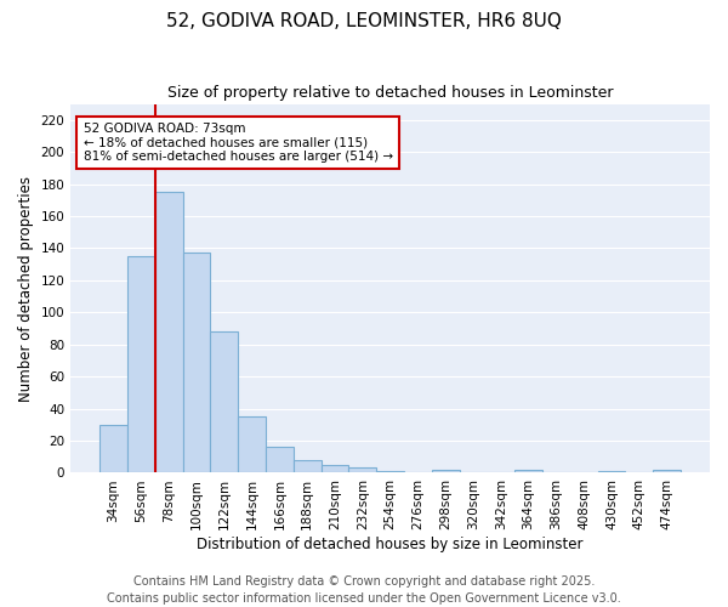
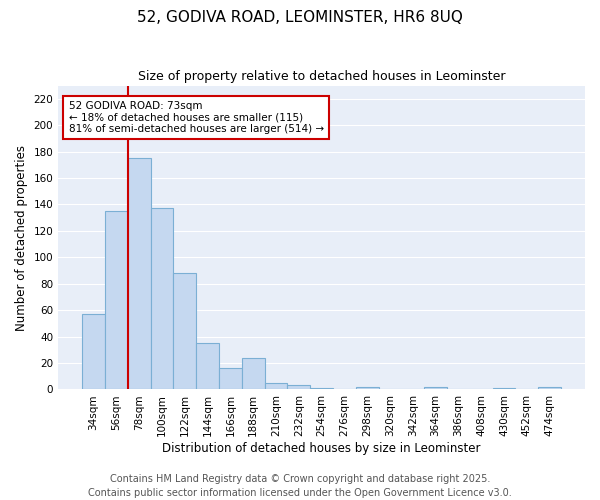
34sqm: 30 -> 57
188sqm: 8 -> 24
